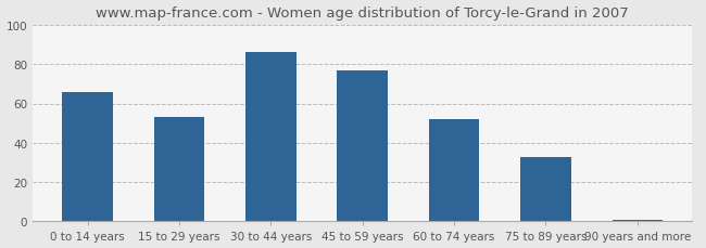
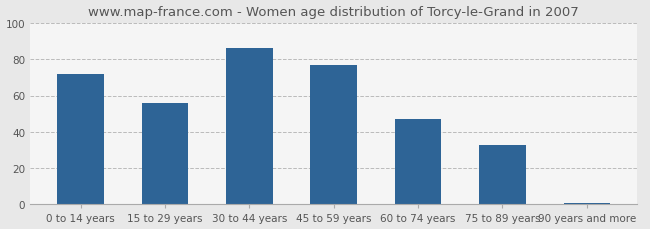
0 to 14 years: 66 -> 72
15 to 29 years: 53 -> 56
60 to 74 years: 52 -> 47
